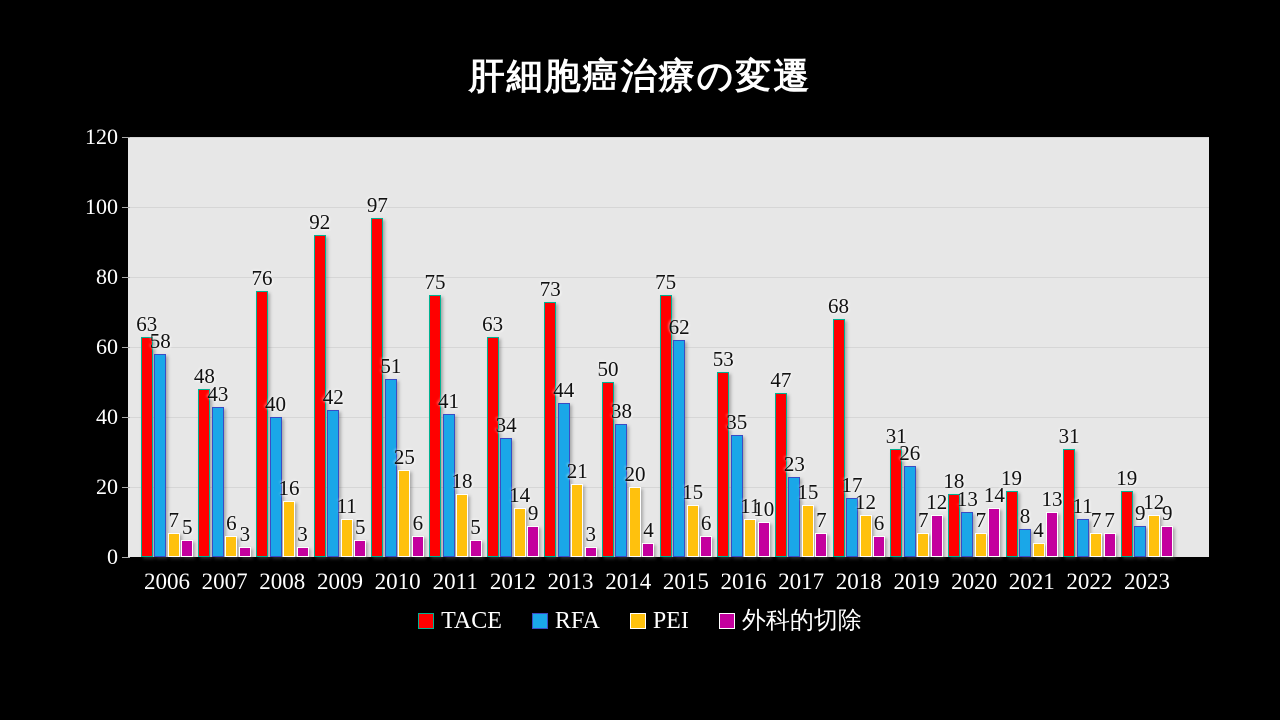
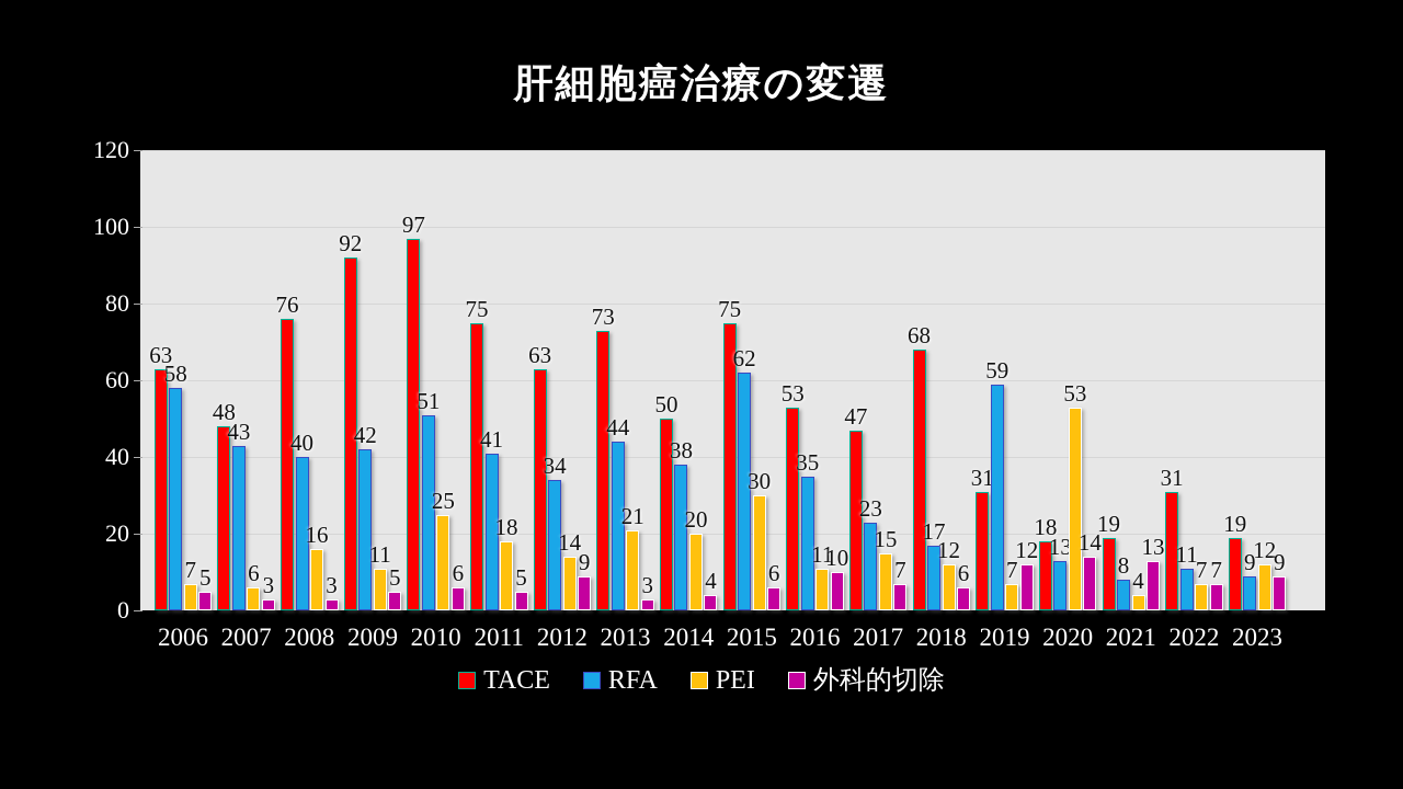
PEI/2015: 15 -> 30
RFA/2019: 26 -> 59
PEI/2020: 7 -> 53
